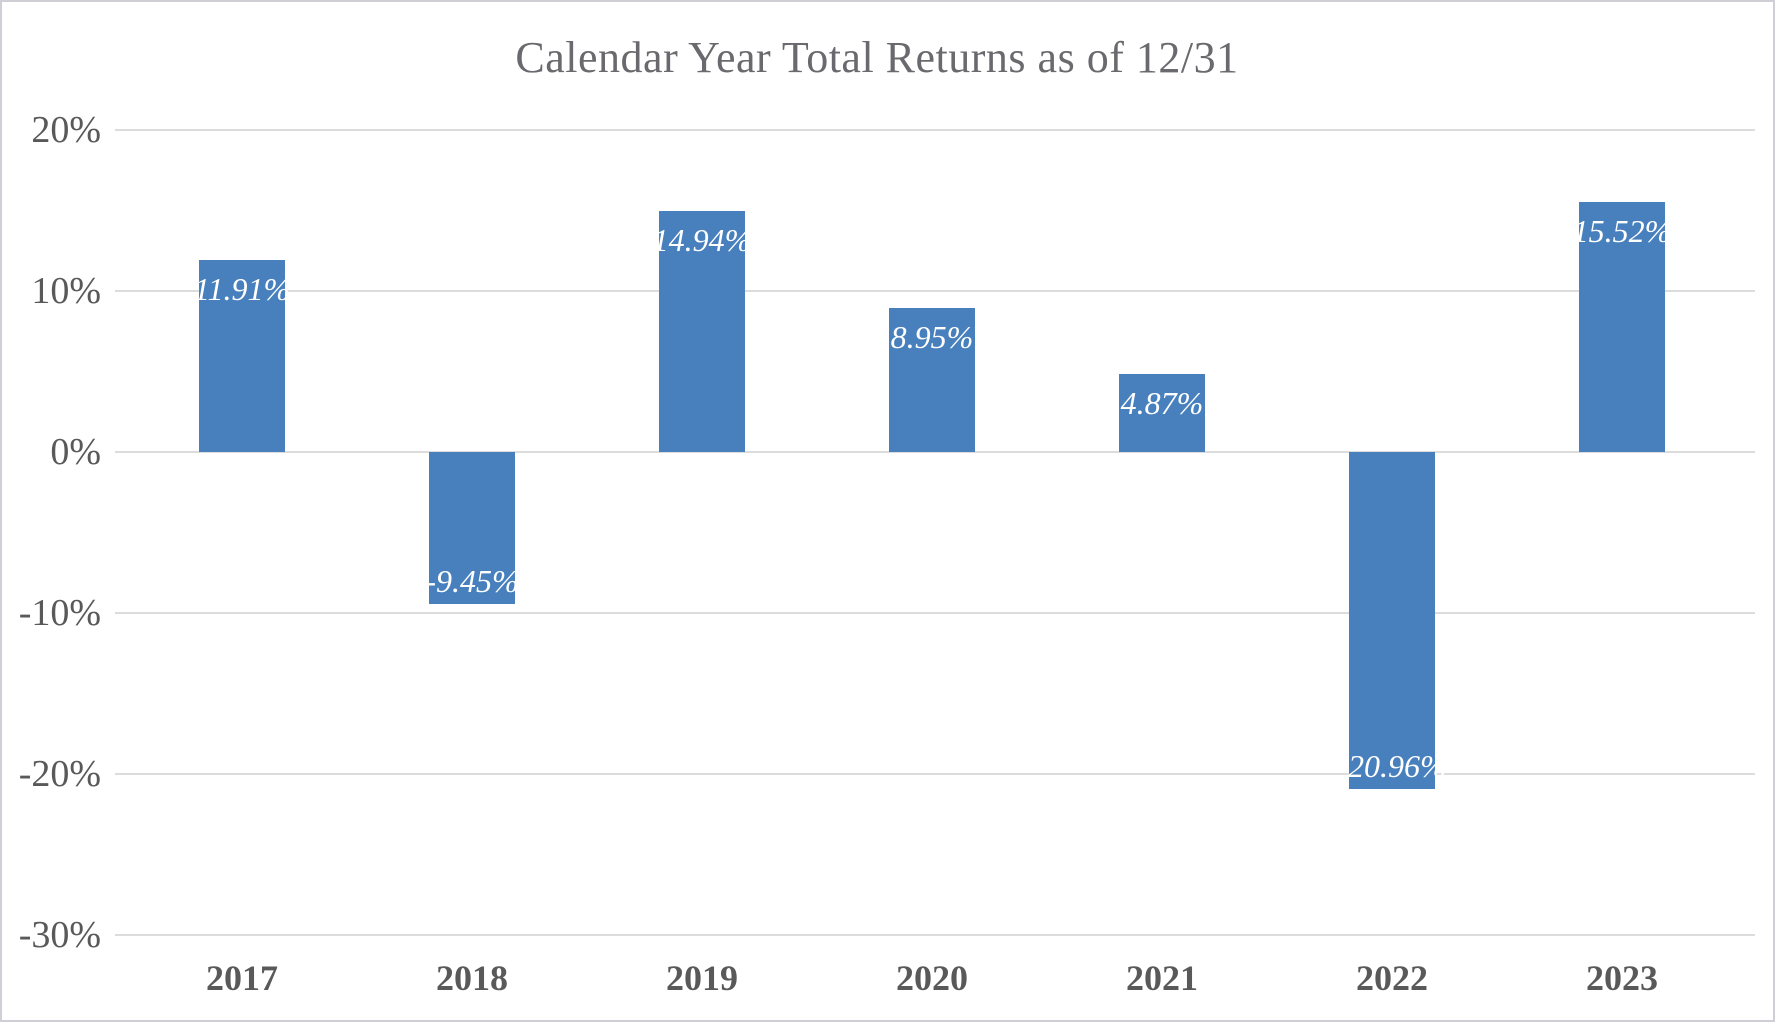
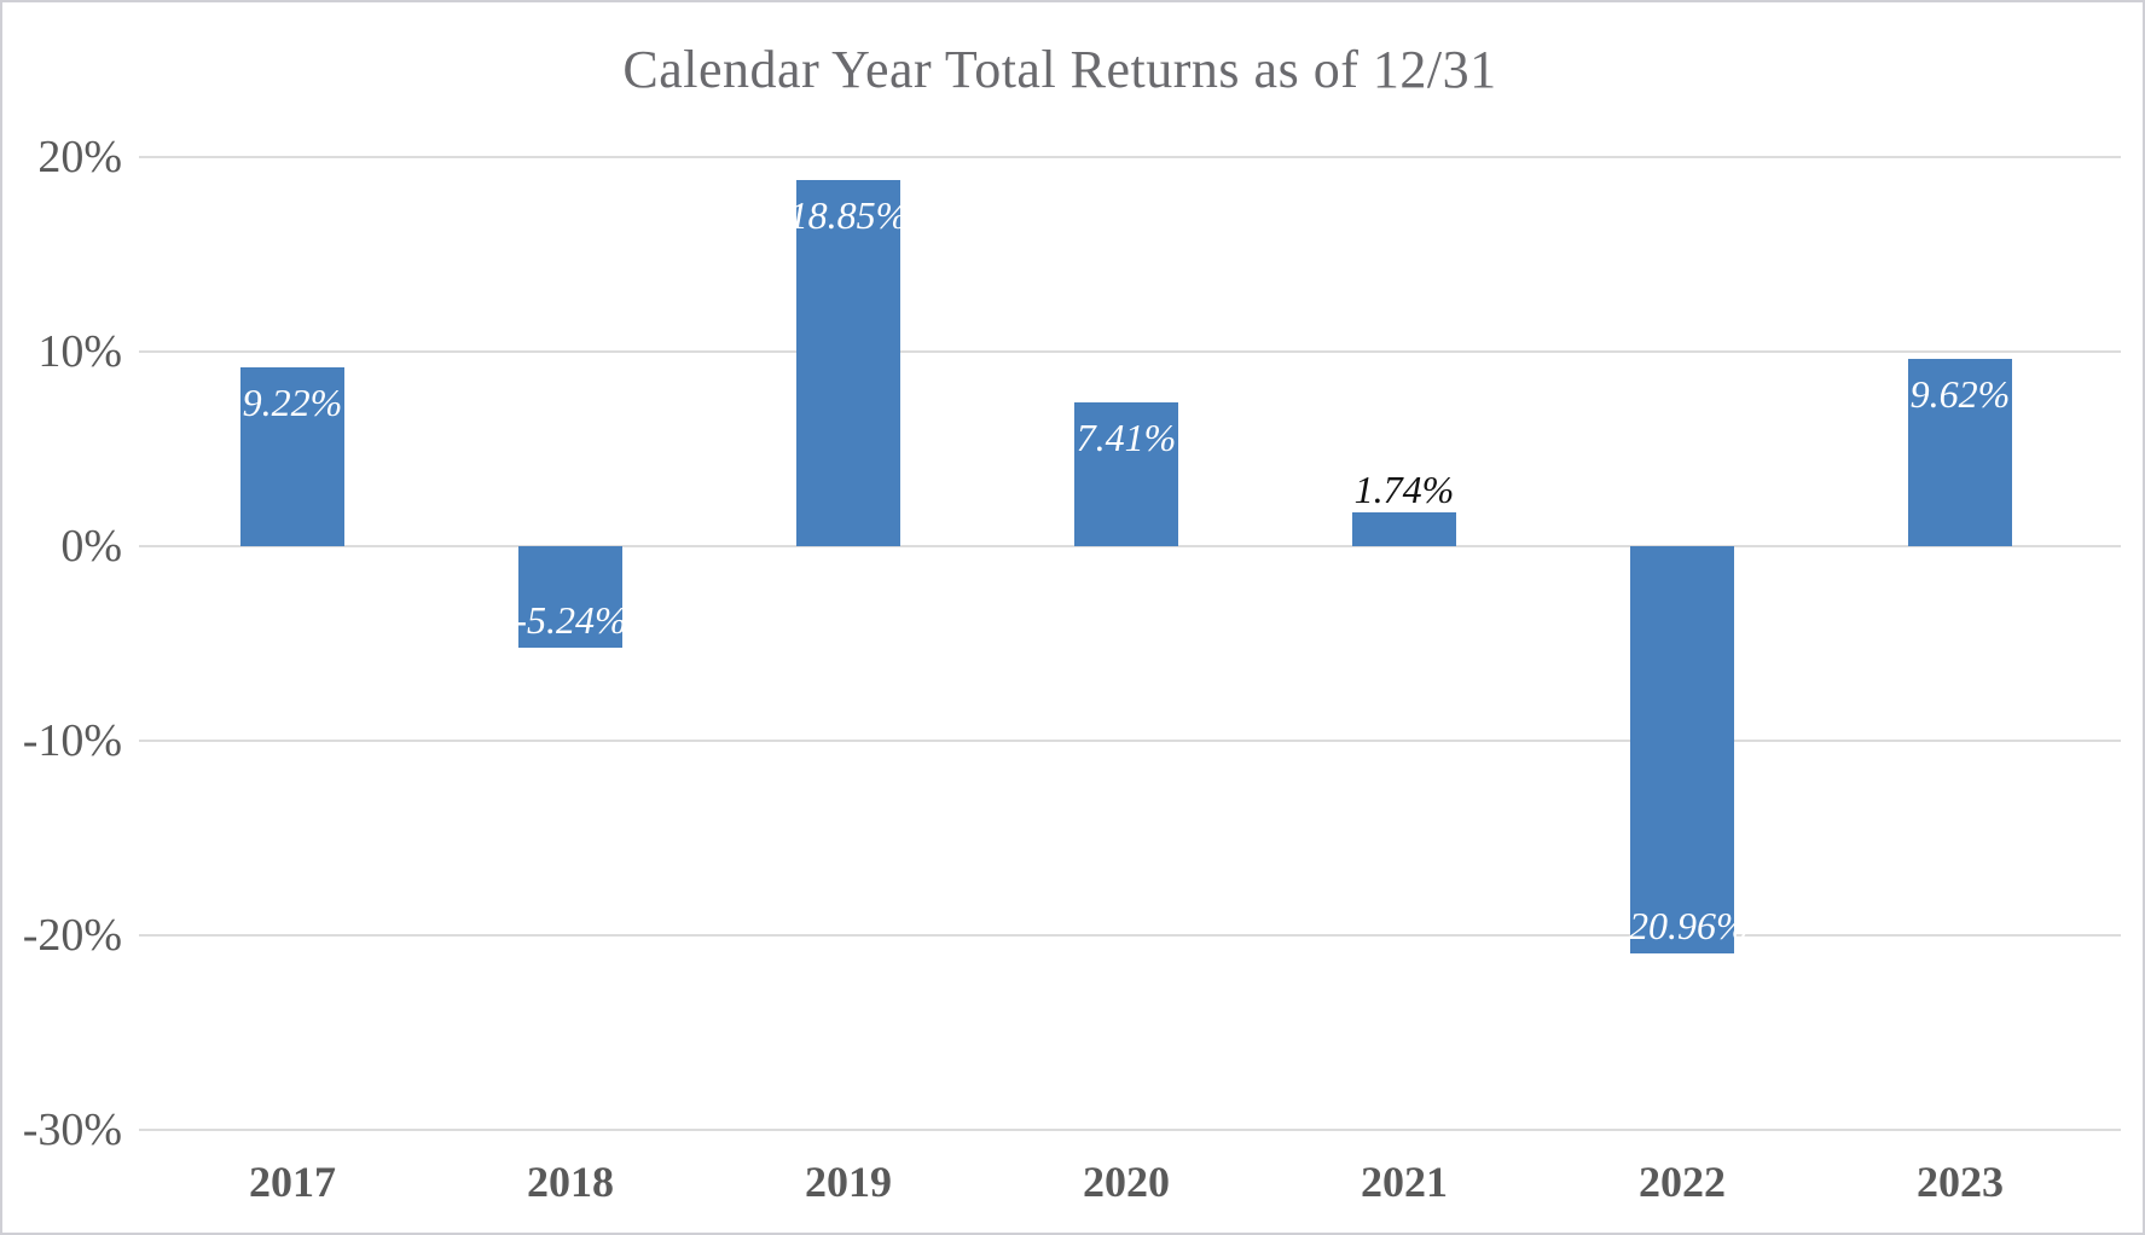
2017: 11.91% -> 9.22%
2018: -9.45% -> -5.24%
2019: 14.94% -> 18.85%
2020: 8.95% -> 7.41%
2021: 4.87% -> 1.74%
2023: 15.52% -> 9.62%
